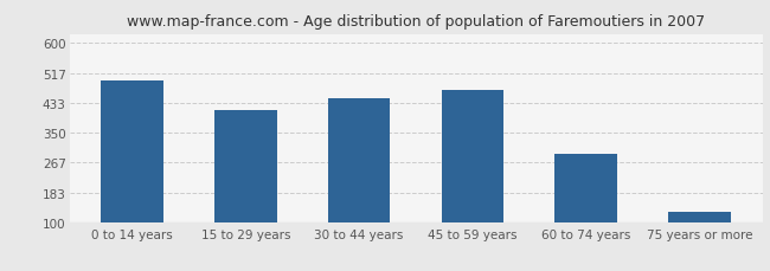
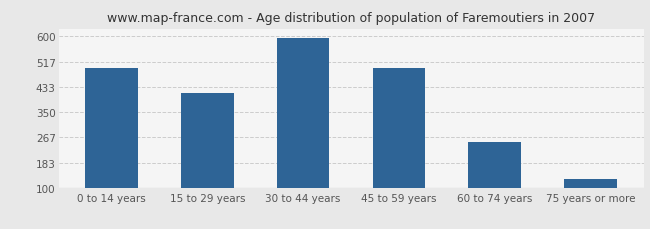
30 to 44 years: 445 -> 596
45 to 59 years: 470 -> 496
60 to 74 years: 290 -> 252
